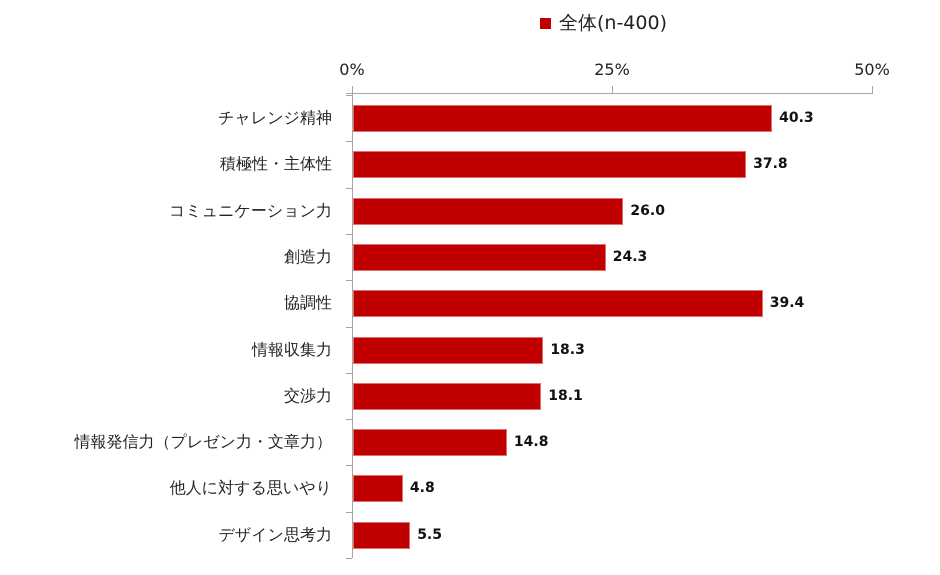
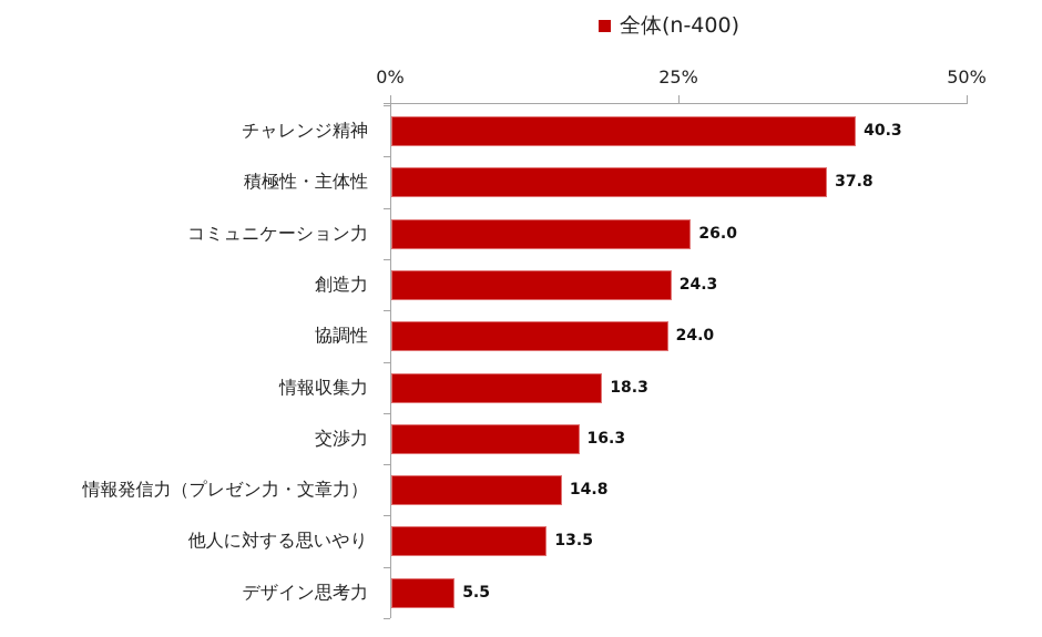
協調性: 39.4 -> 24.0
交渉力: 18.1 -> 16.3
他人に対する思いやり: 4.8 -> 13.5
